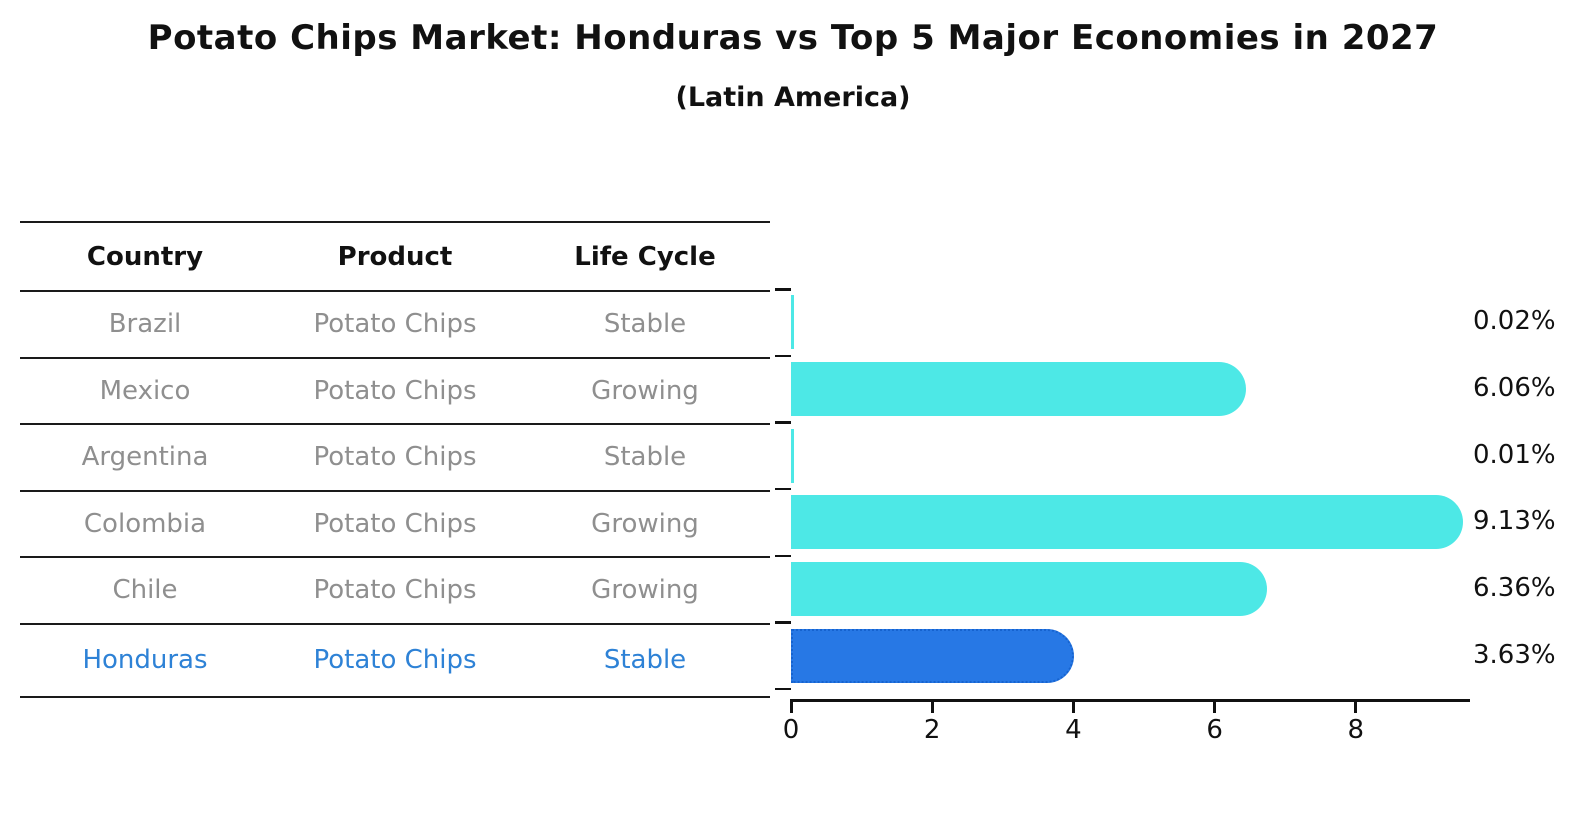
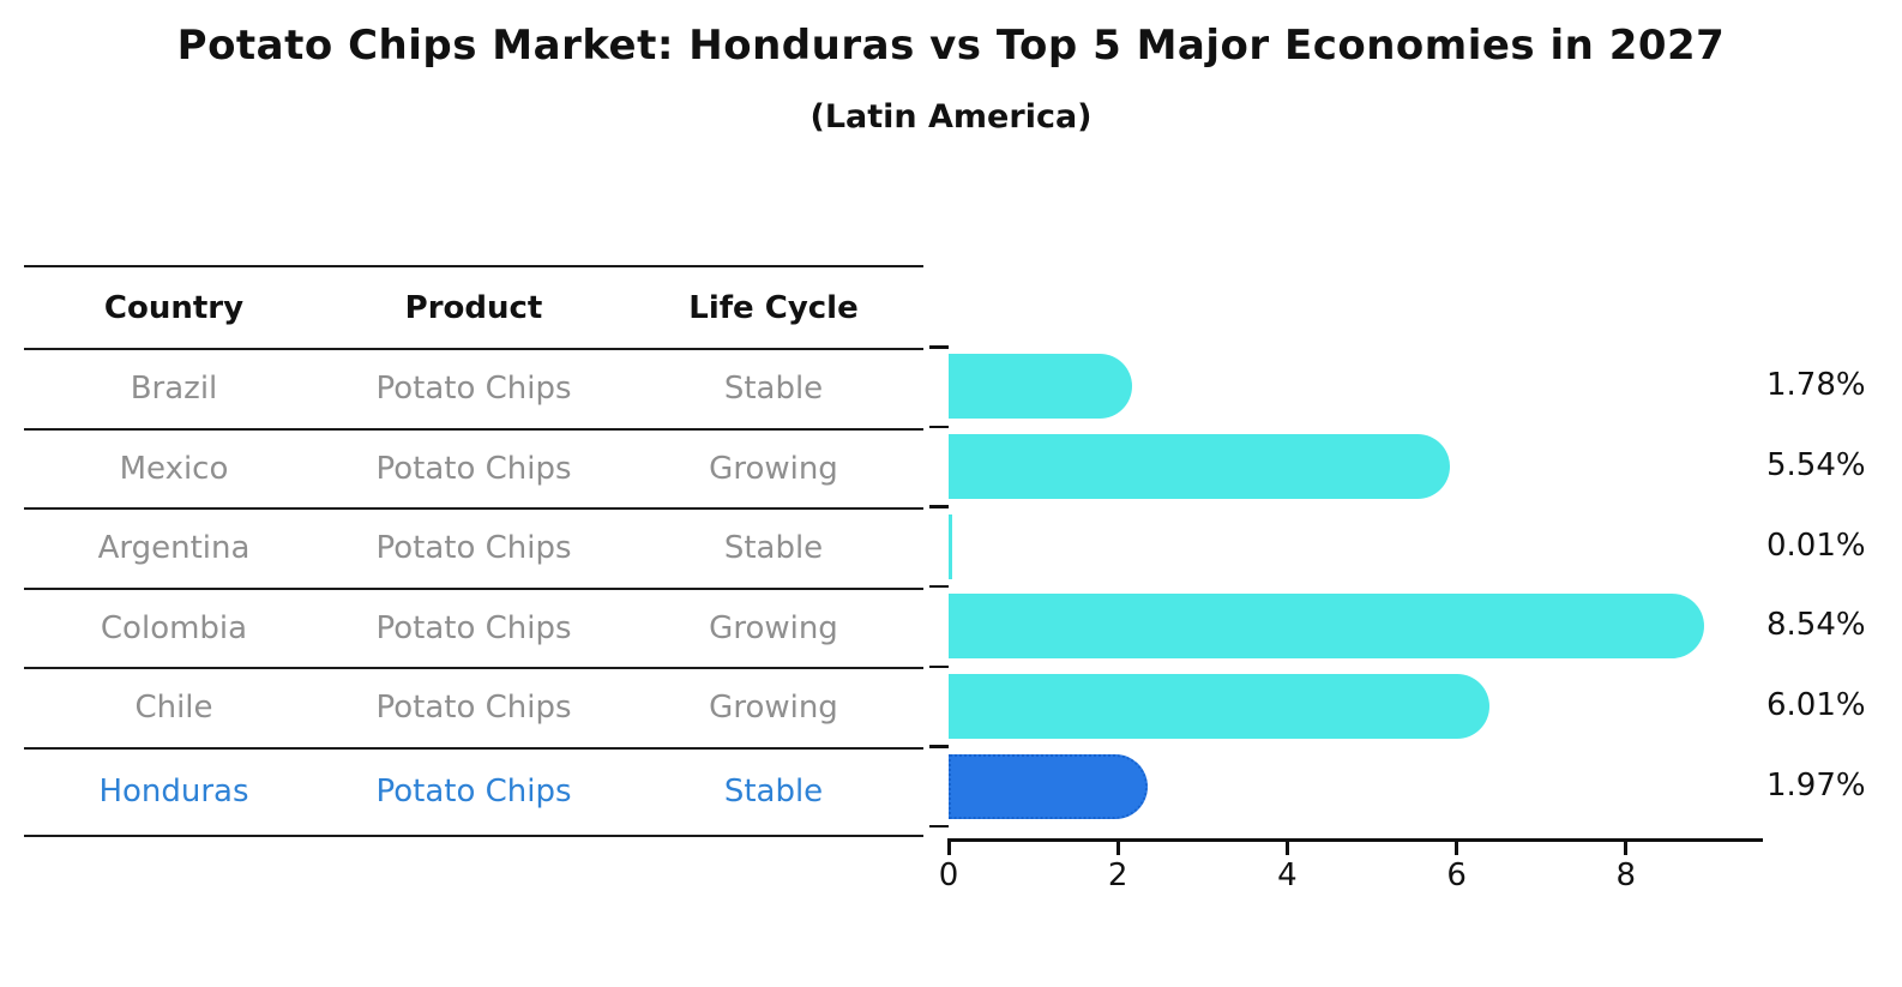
Brazil: 0.02% -> 1.78%
Mexico: 6.06% -> 5.54%
Colombia: 9.13% -> 8.54%
Chile: 6.36% -> 6.01%
Honduras: 3.63% -> 1.97%
